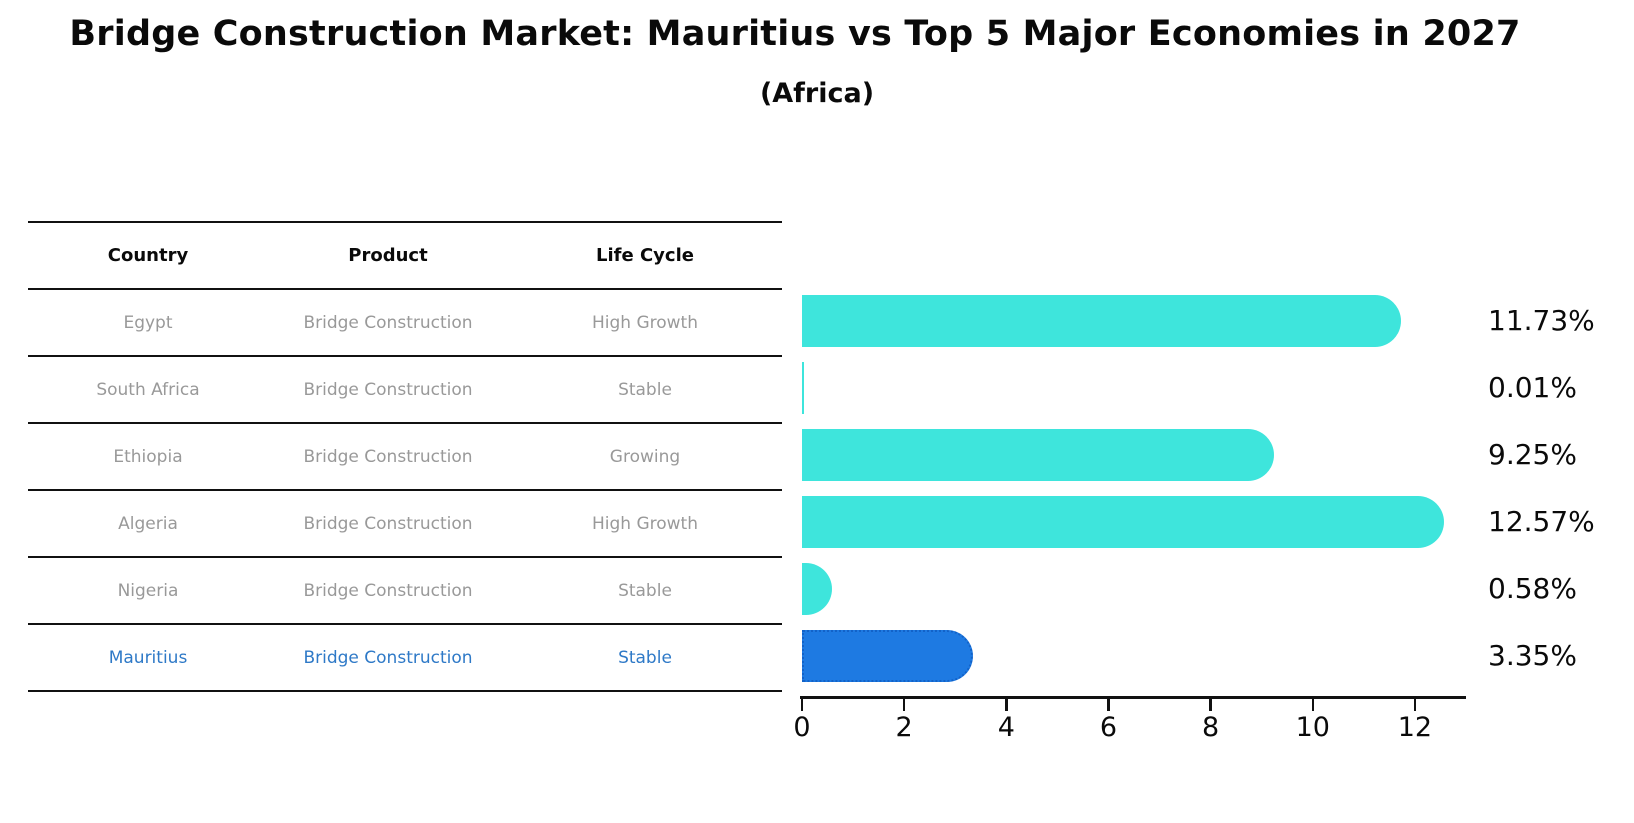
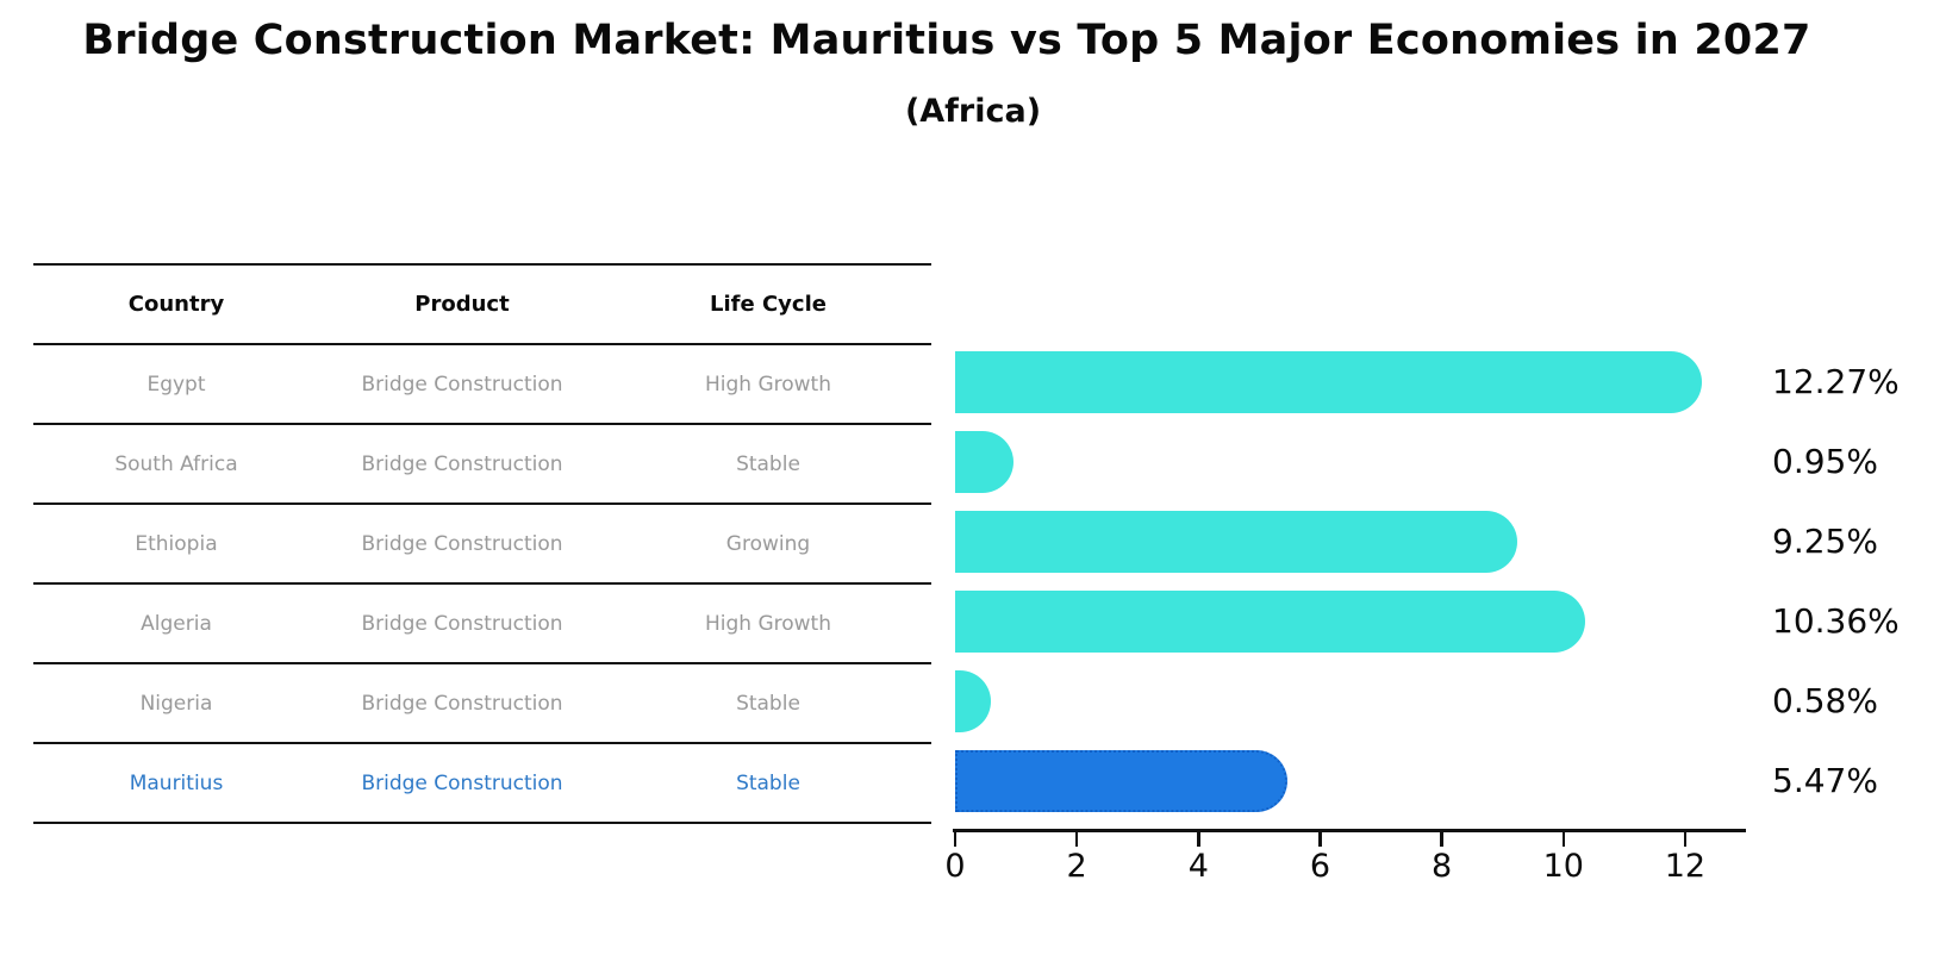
Egypt: 11.73% -> 12.27%
South Africa: 0.01% -> 0.95%
Algeria: 12.57% -> 10.36%
Mauritius: 3.35% -> 5.47%
